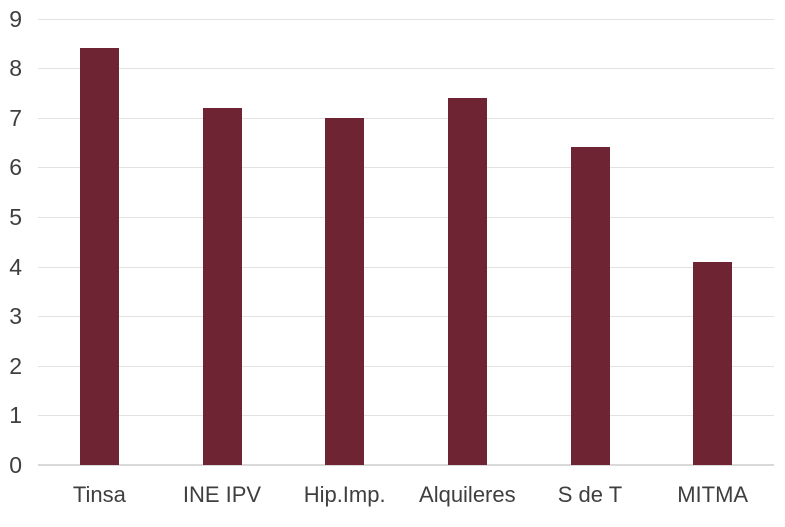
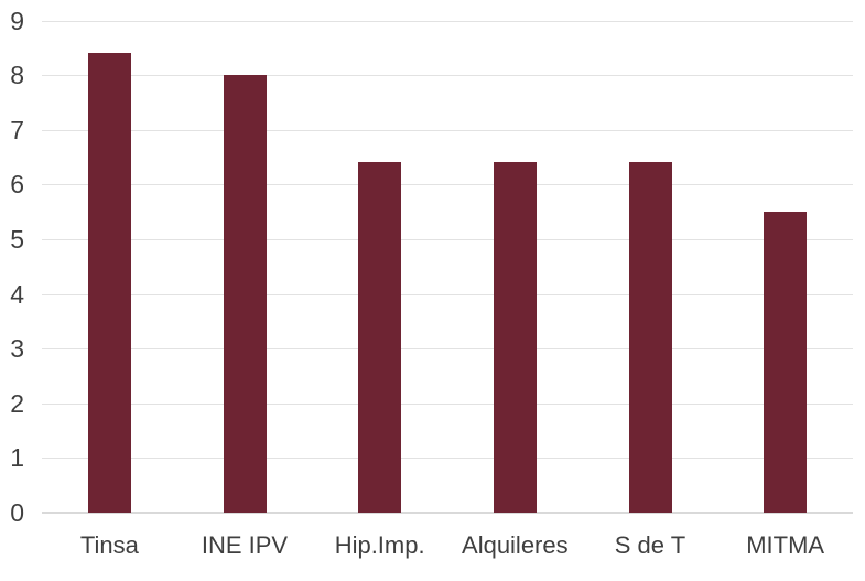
INE IPV: 7.2 -> 8.0
Hip.Imp.: 7.0 -> 6.4
Alquileres: 7.4 -> 6.4
MITMA: 4.1 -> 5.5
